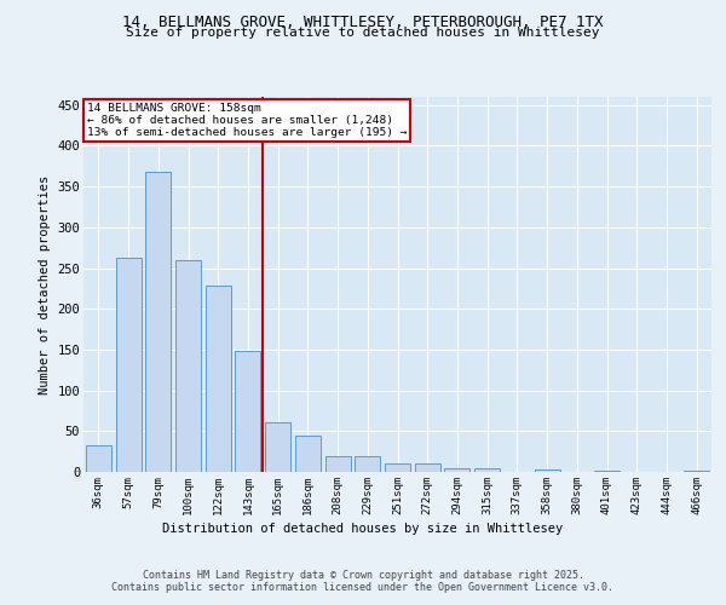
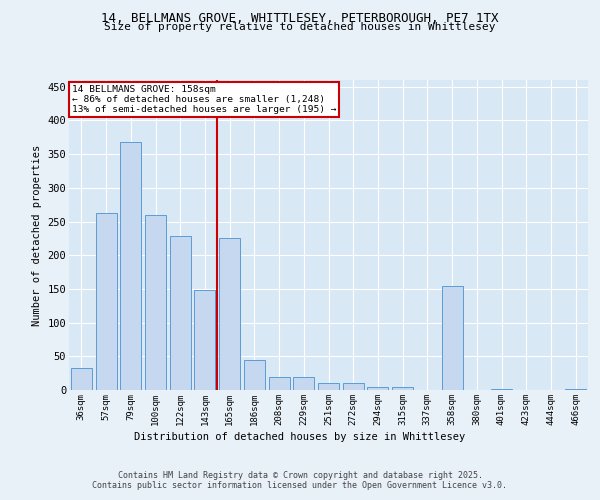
165sqm: 61 -> 226
358sqm: 3 -> 154
